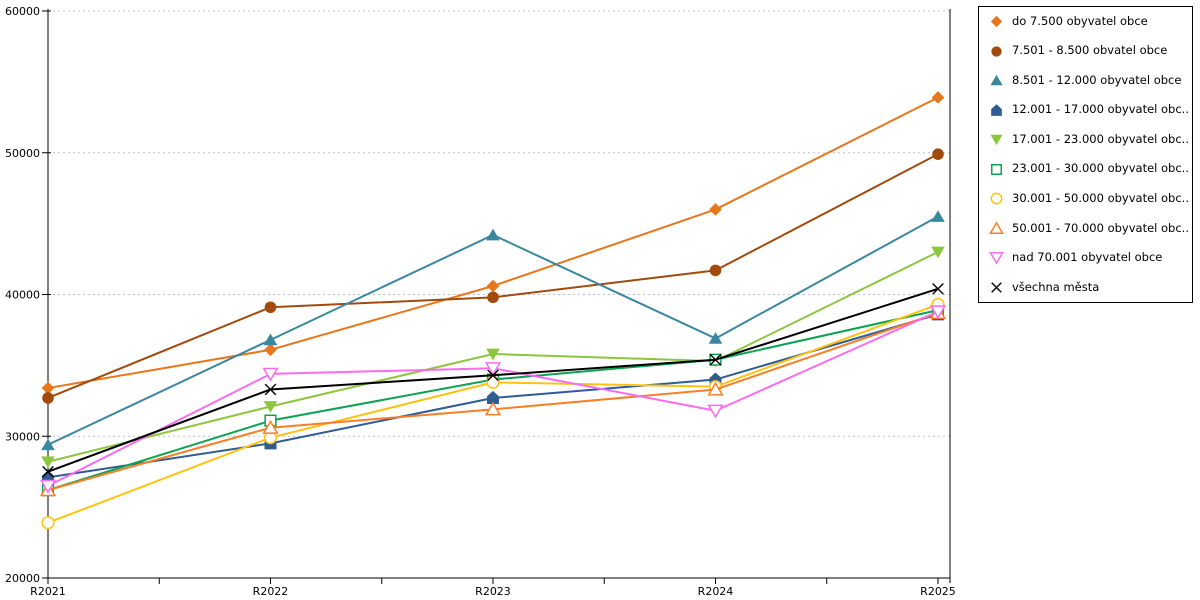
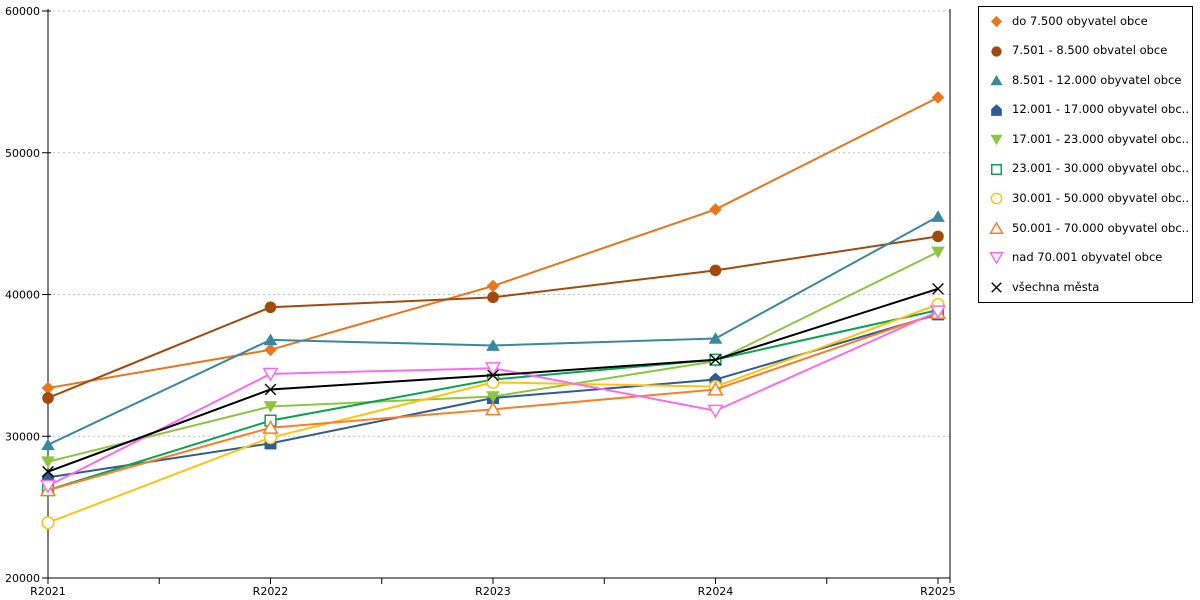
8.501 - 12.000 obyvatel obce/R2023: 44200 -> 36400
17.001 - 23.000 obyvatel obc.../R2023: 35800 -> 32800
7.501 - 8.500 obvatel obce/R2025: 49900 -> 44100
